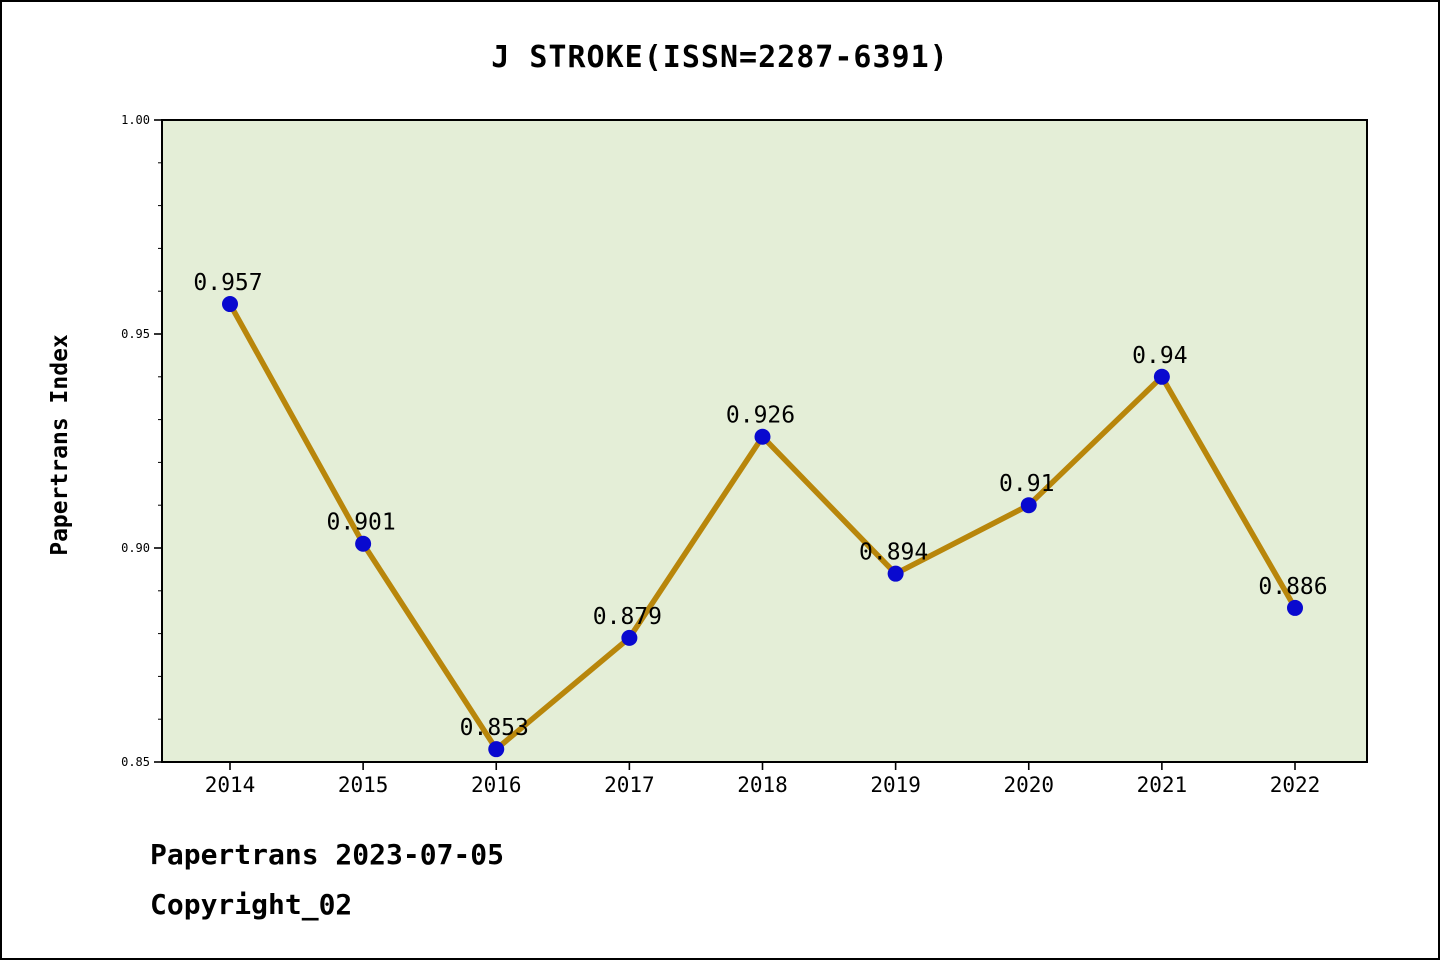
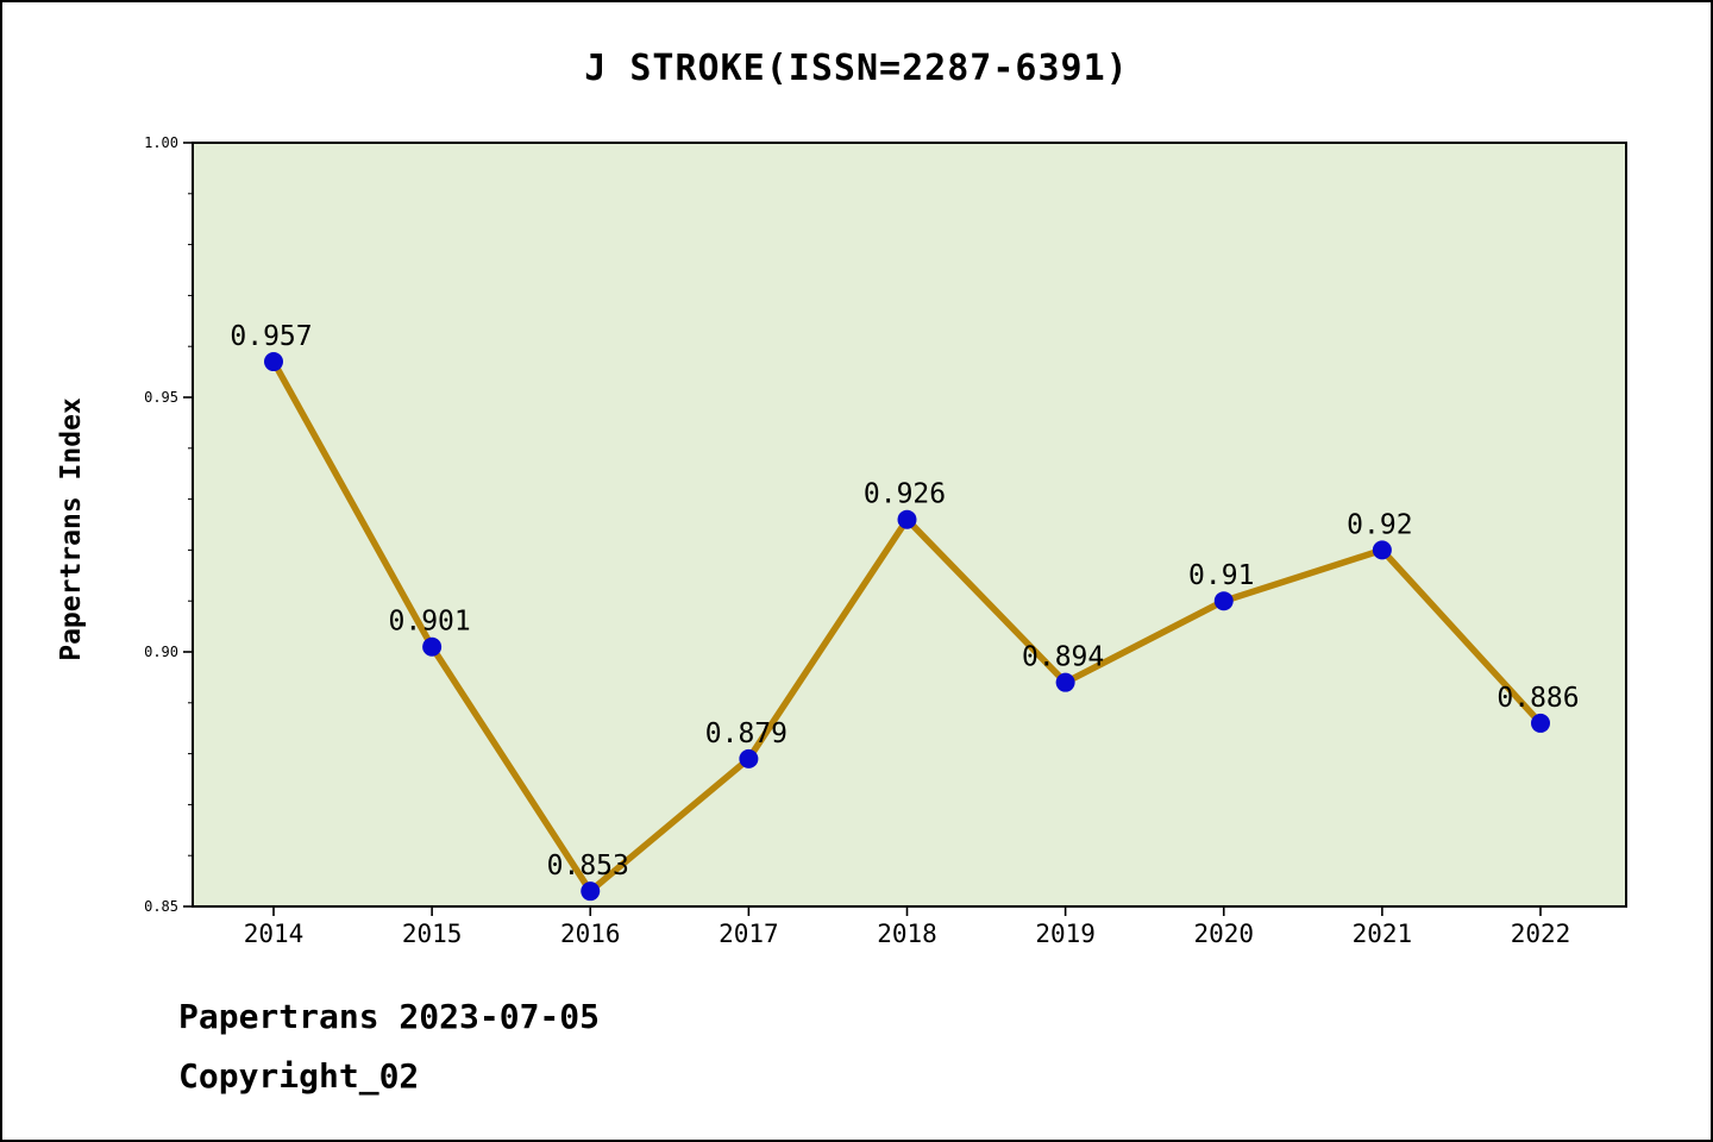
2021: 0.94 -> 0.92
